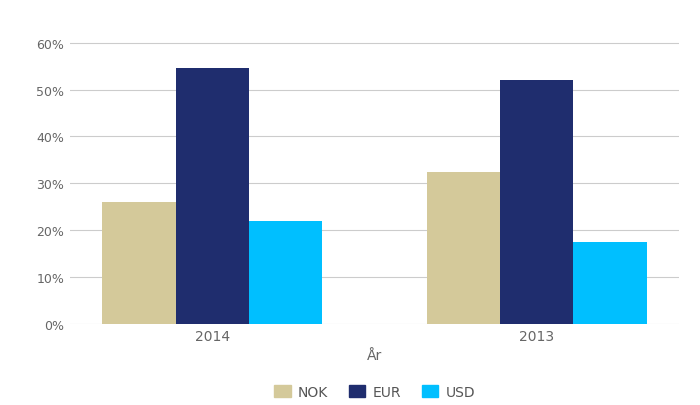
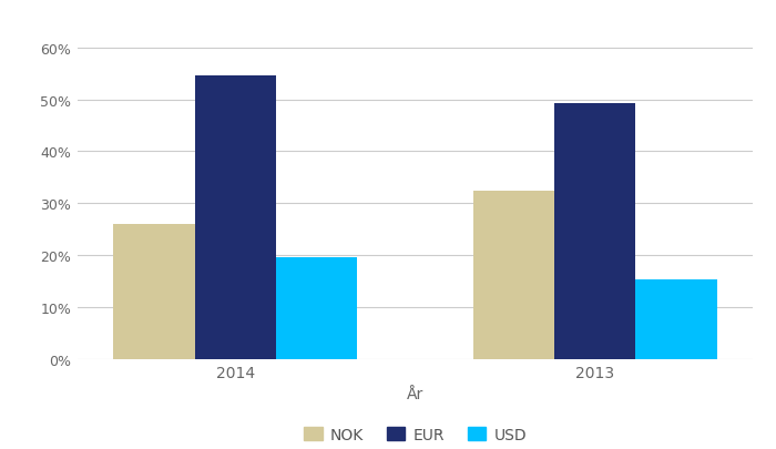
USD/2014: 22.0% -> 19.5%
EUR/2013: 52.0% -> 49.2%
USD/2013: 17.5% -> 15.4%
